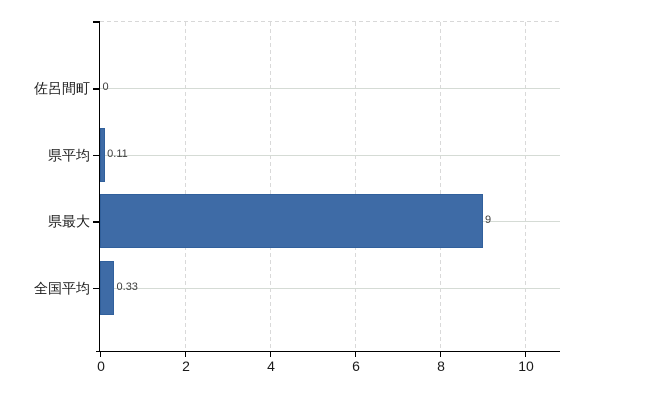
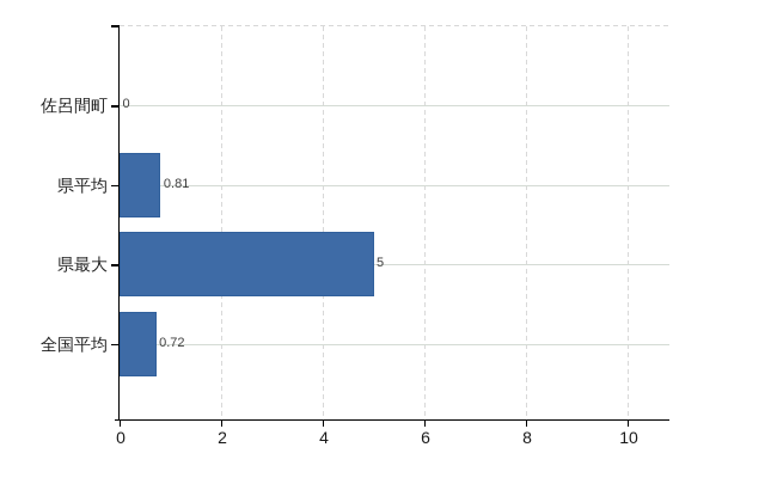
県平均: 0.11 -> 0.81
県最大: 9 -> 5
全国平均: 0.33 -> 0.72
